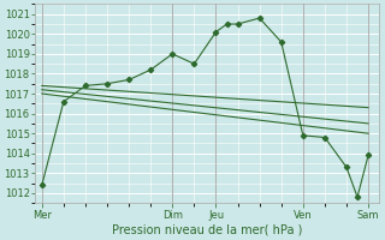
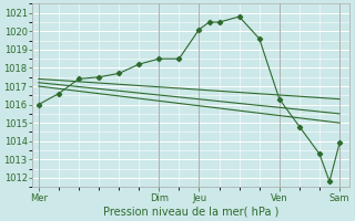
Mer: 1012.4 -> 1016.0
Dim: 1019.0 -> 1018.5
Ven: 1014.9 -> 1016.3
